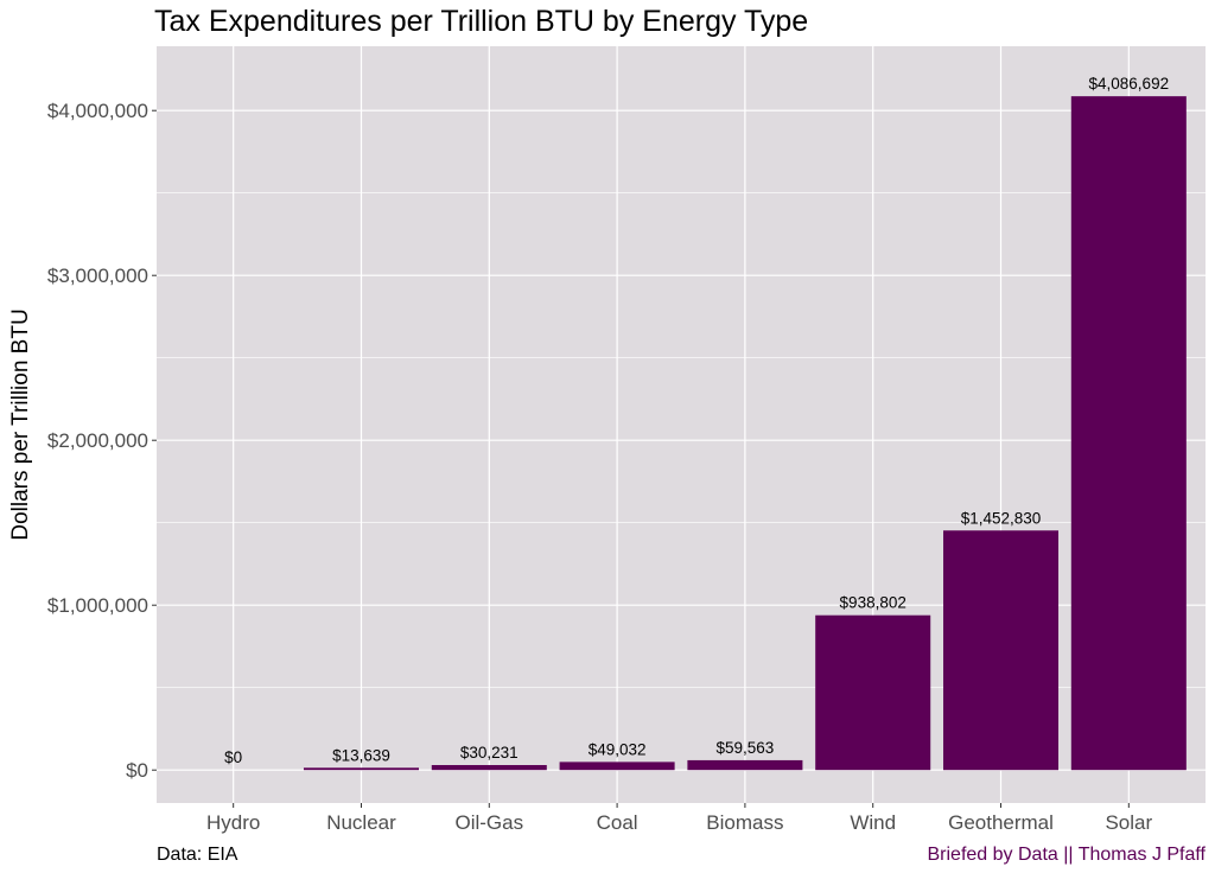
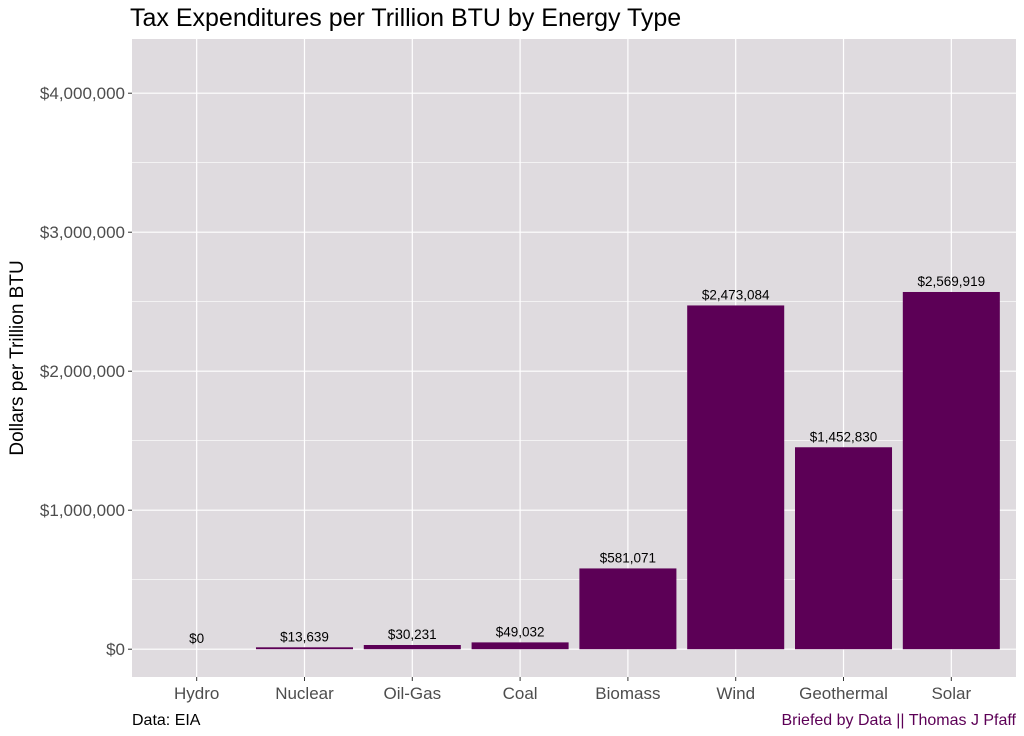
Biomass: $59,563 -> $581,071
Wind: $938,802 -> $2,473,084
Solar: $4,086,692 -> $2,569,919
